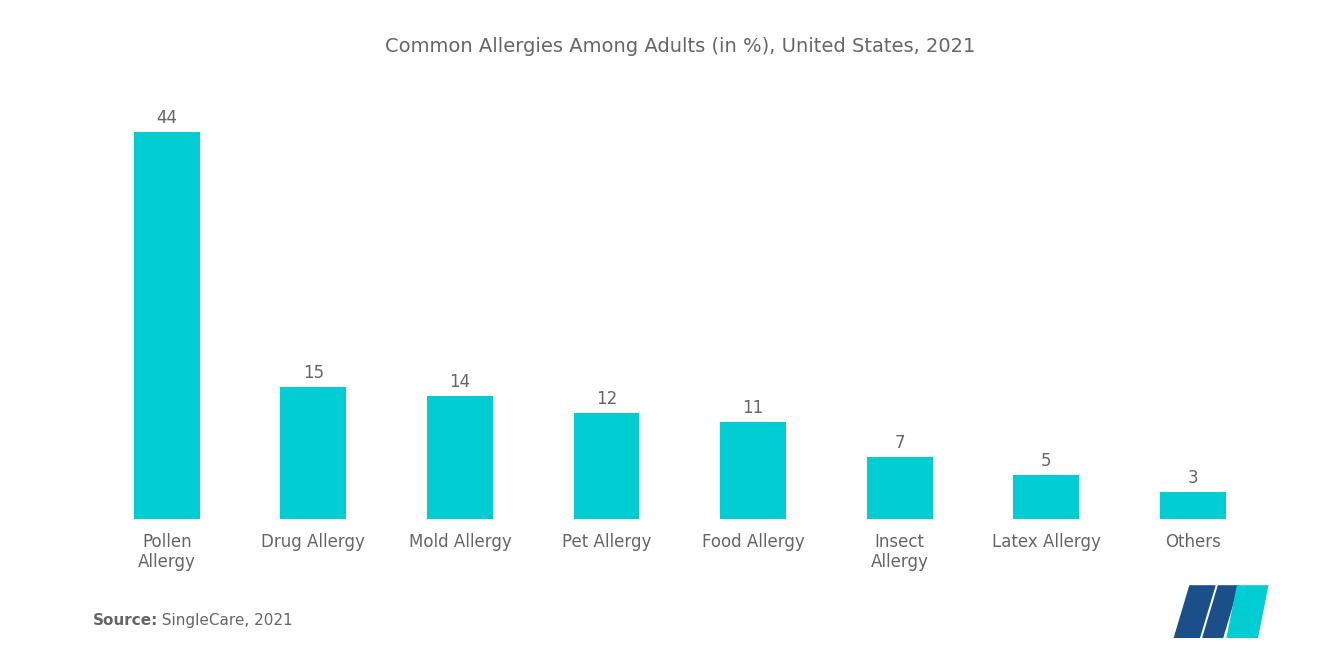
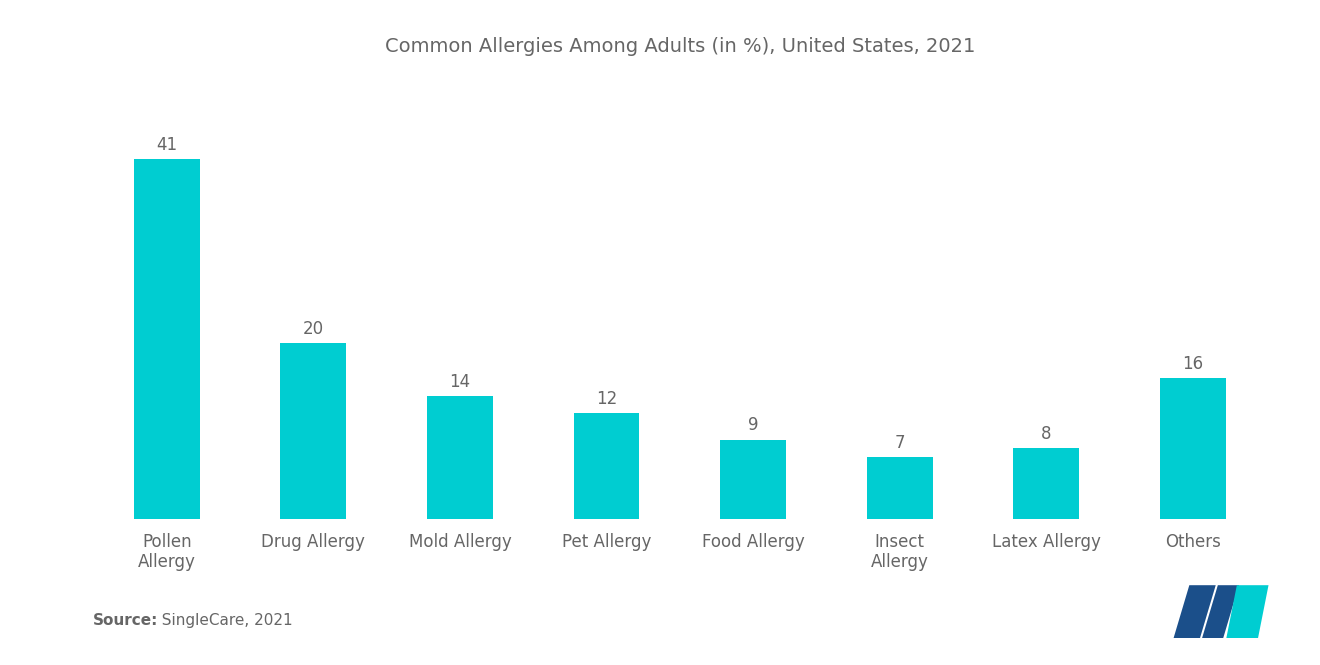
Pollen Allergy: 44 -> 41
Drug Allergy: 15 -> 20
Food Allergy: 11 -> 9
Latex Allergy: 5 -> 8
Others: 3 -> 16
